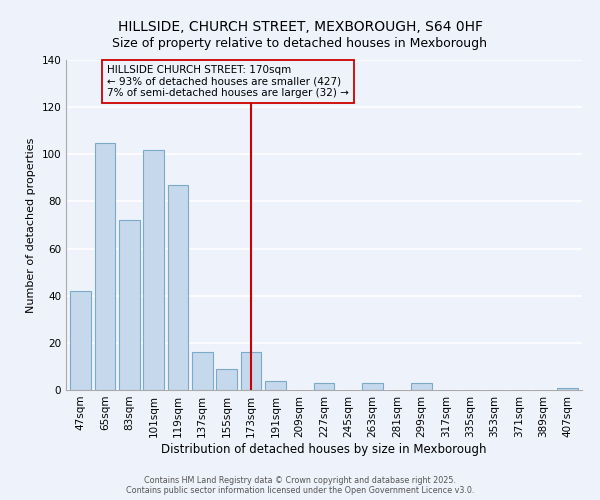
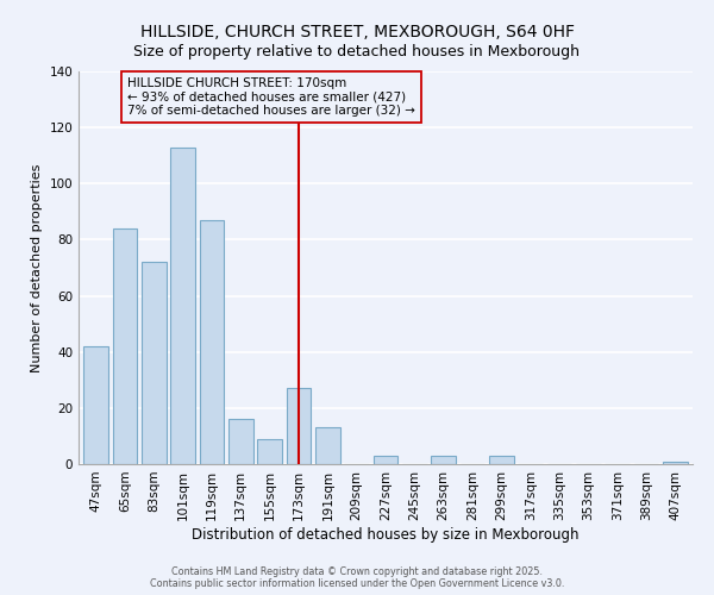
65sqm: 105 -> 84
101sqm: 102 -> 113
173sqm: 16 -> 27
191sqm: 4 -> 13
